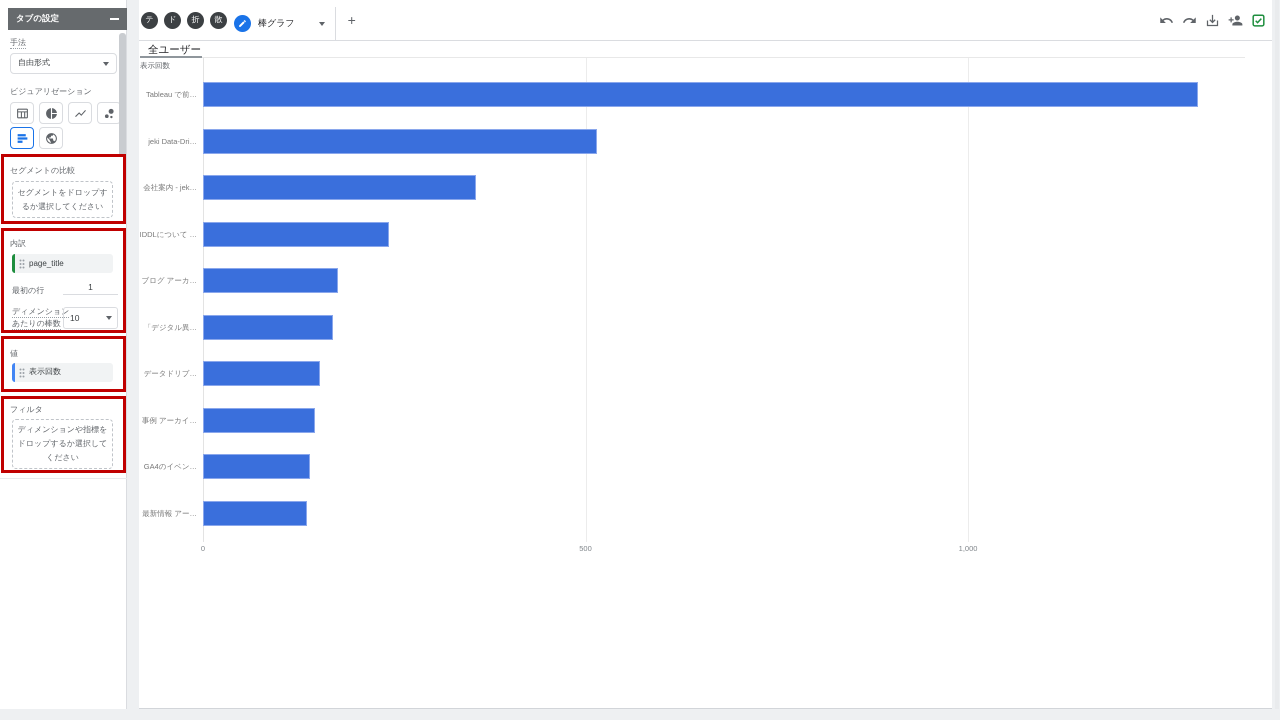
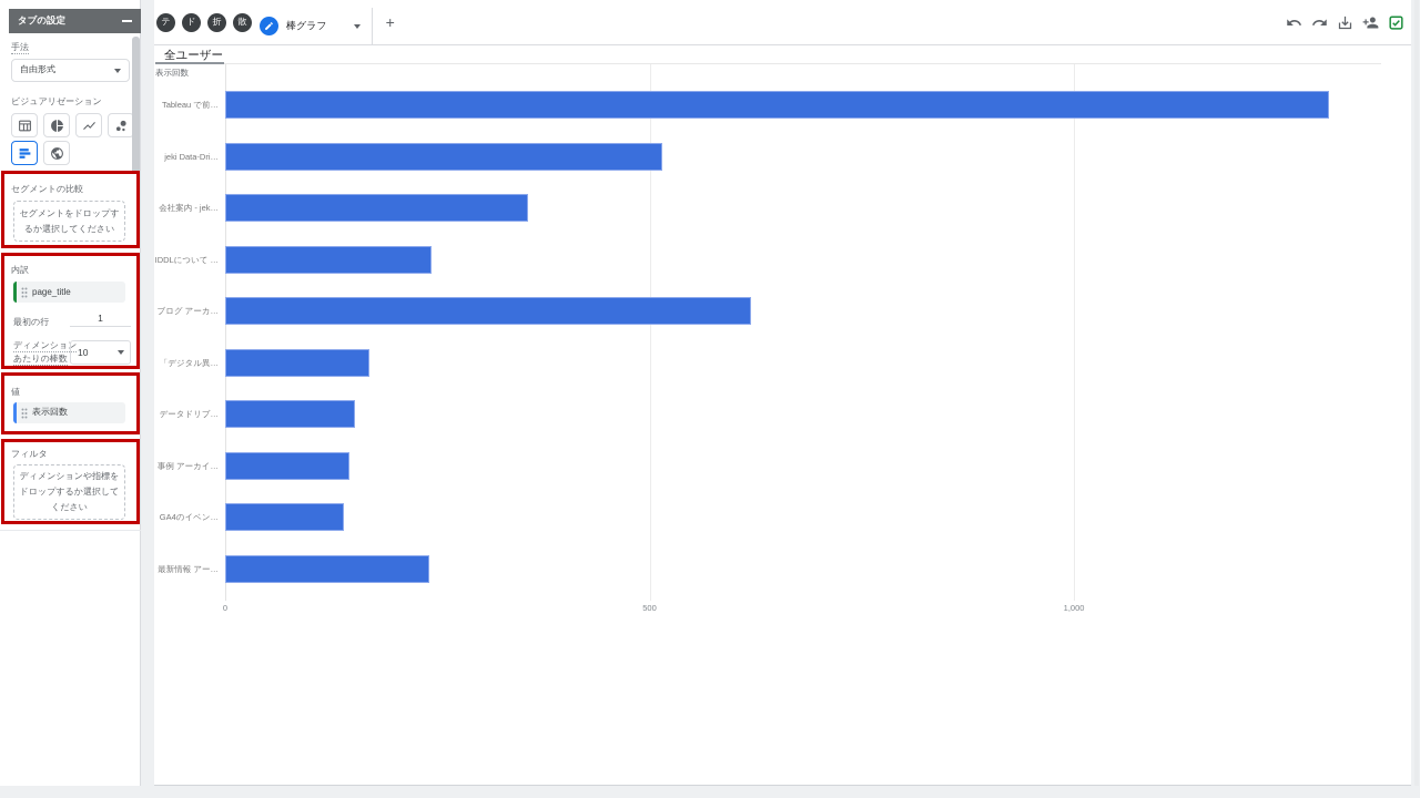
ブログ アーカ…: 180 -> 620
最新情報 アー…: 140 -> 240
